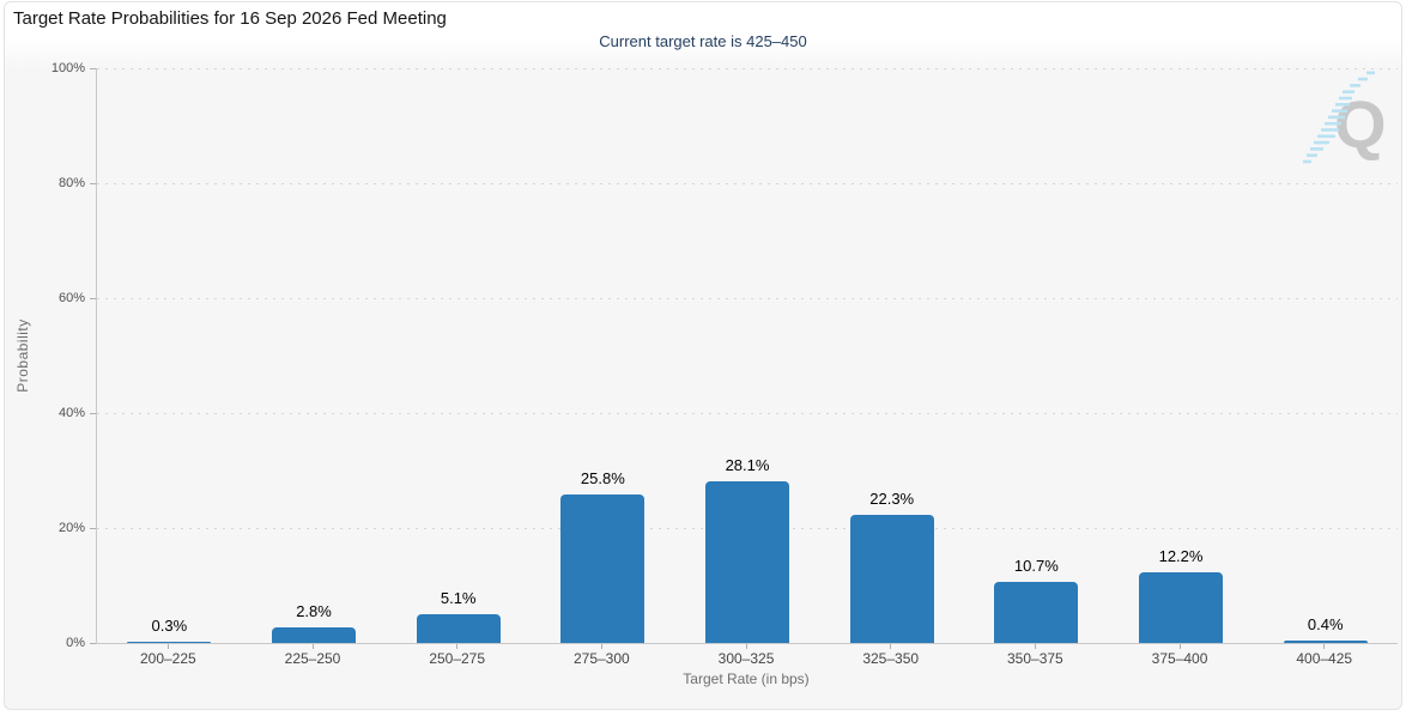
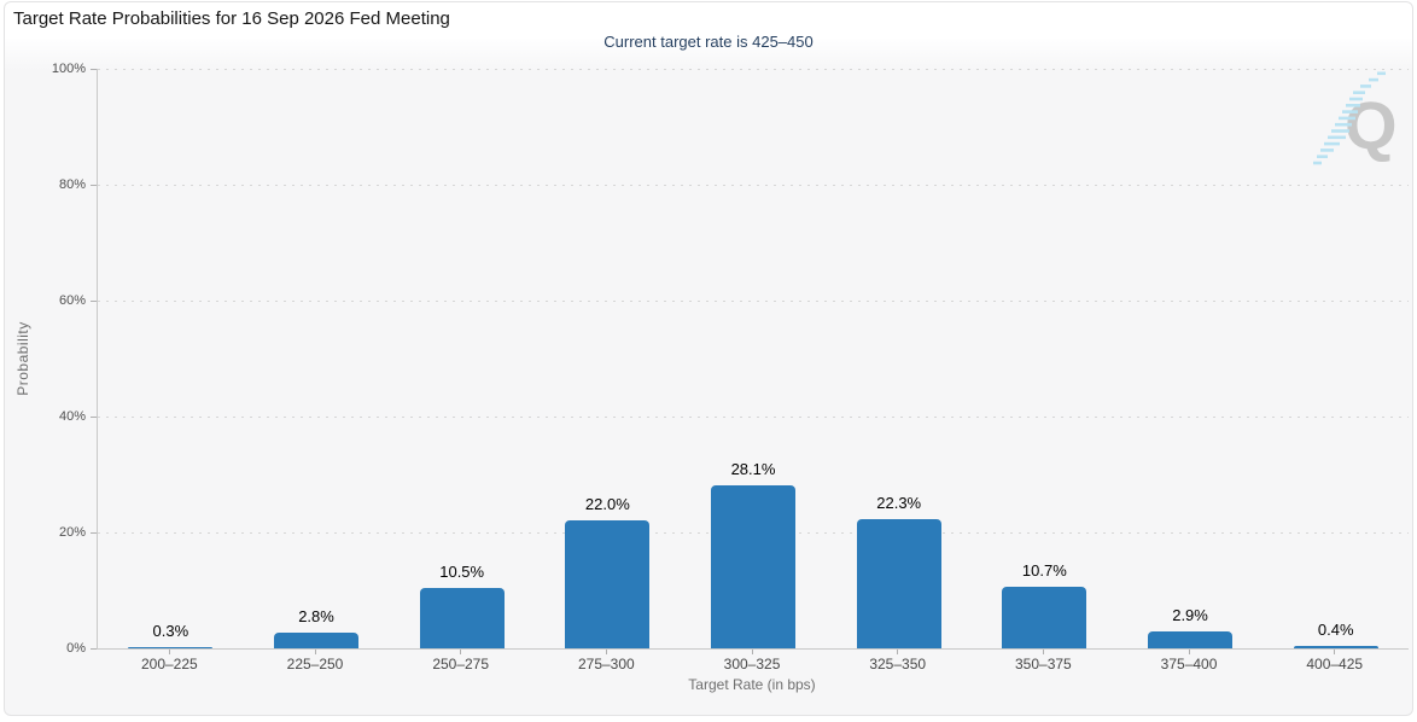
250–275: 5.1% -> 10.5%
275–300: 25.8% -> 22.0%
375–400: 12.2% -> 2.9%
